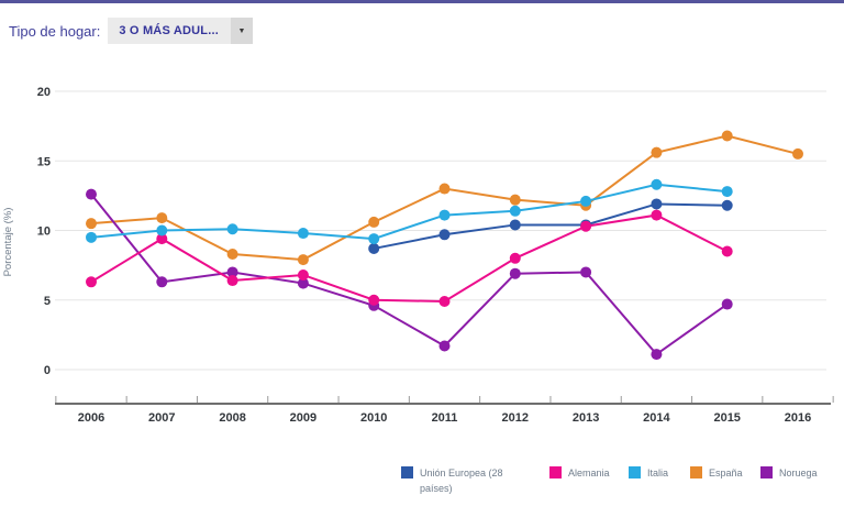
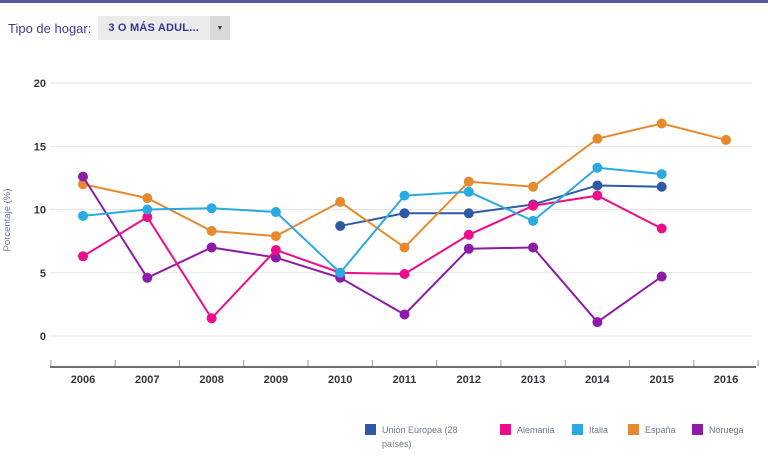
España/2006: 10.5 -> 12.0
Noruega/2007: 6.3 -> 4.6
Alemania/2008: 6.4 -> 1.4
Italia/2010: 9.4 -> 5.0
España/2011: 13.0 -> 7.0
Unión Europea (28 países)/2012: 10.4 -> 9.7
Italia/2013: 12.1 -> 9.1
